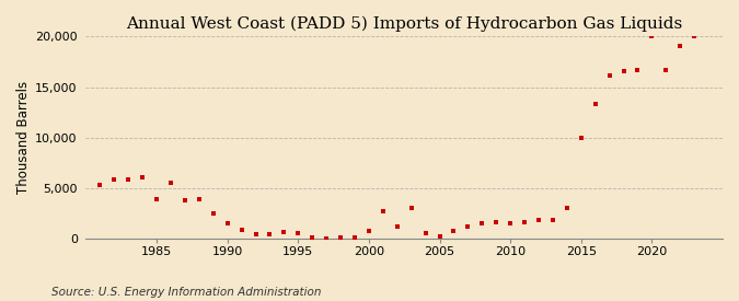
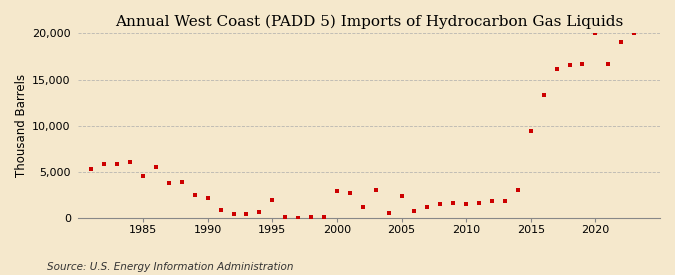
1985: 3,900 -> 4,600
1990: 1,500 -> 2,200
1995: 600 -> 2,000
2000: 800 -> 3,000
2005: 200 -> 2,400
2015: 10,000 -> 9,400
